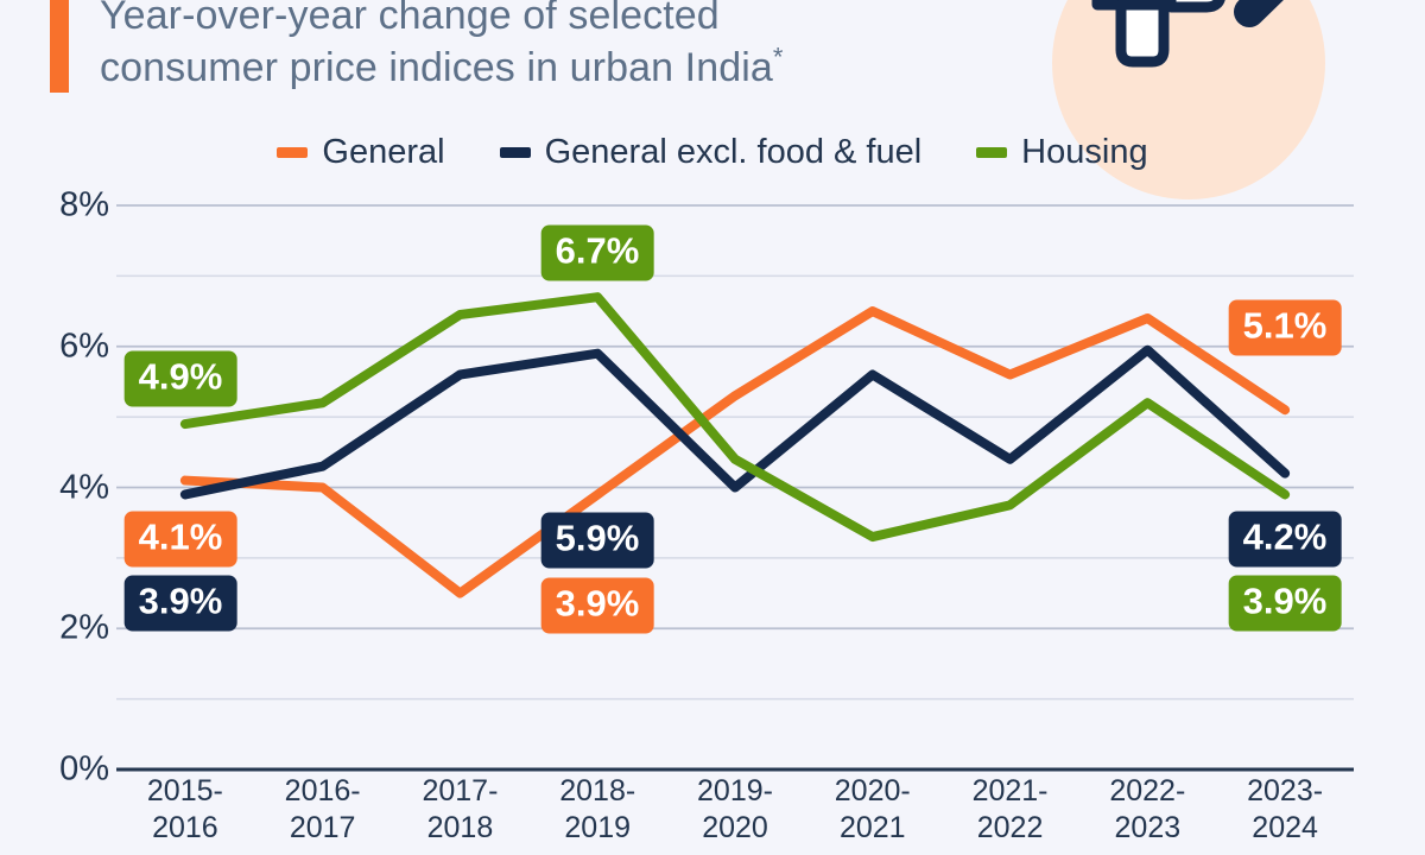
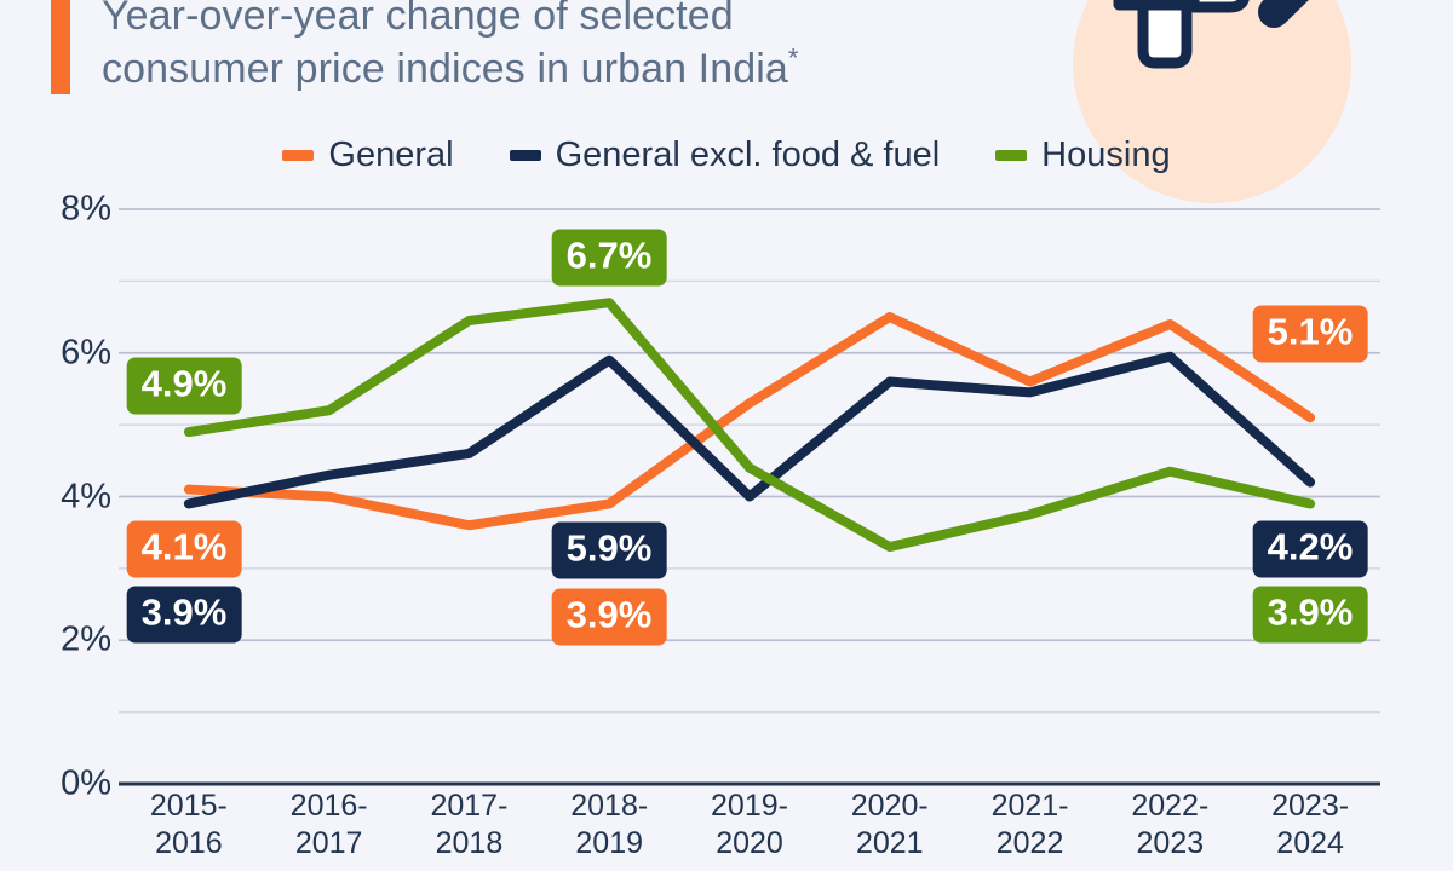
General/2017- 2018: 2.5% -> 3.6%
General excl. food & fuel/2017- 2018: 5.6% -> 4.6%
General excl. food & fuel/2021- 2022: 4.4% -> 5.5%
Housing/2022- 2023: 5.2% -> 4.3%
